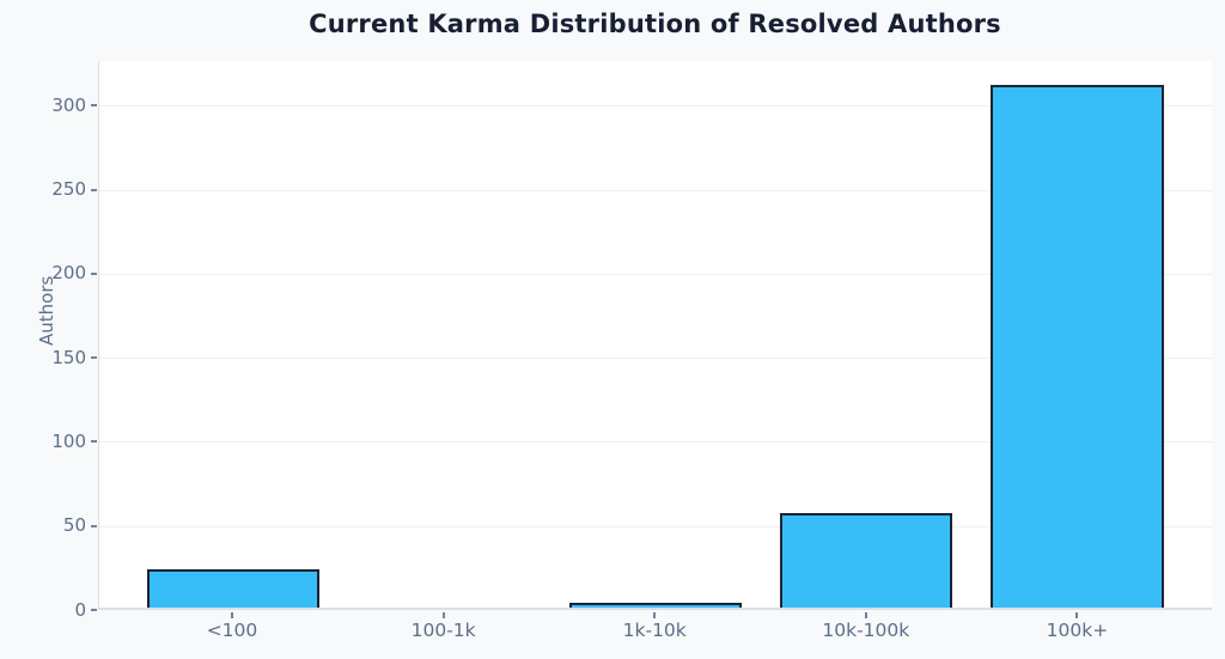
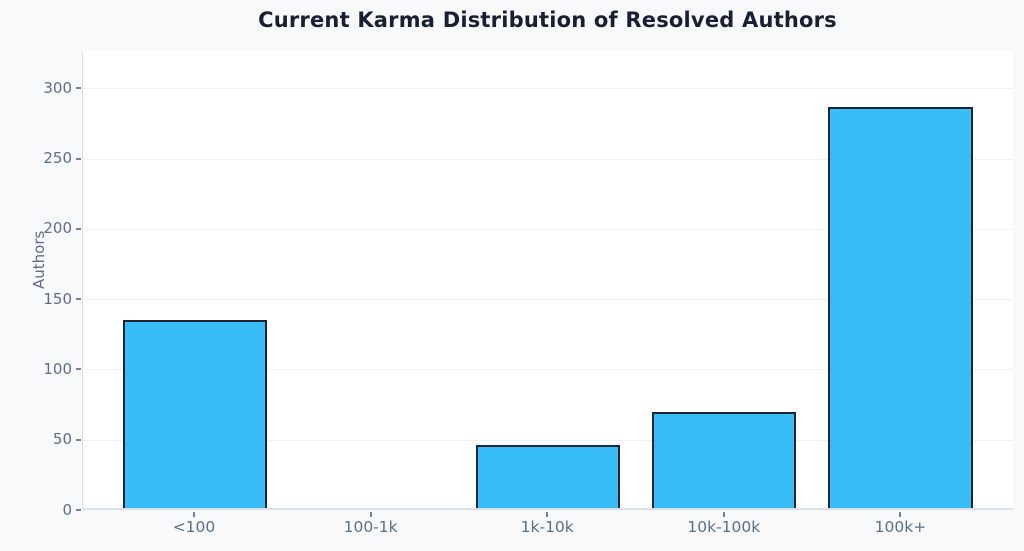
<100: 23 -> 134
1k-10k: 3 -> 45
10k-100k: 56 -> 68
100k+: 311 -> 285
